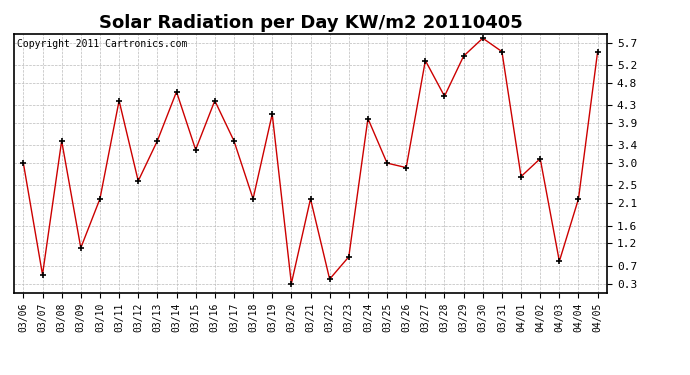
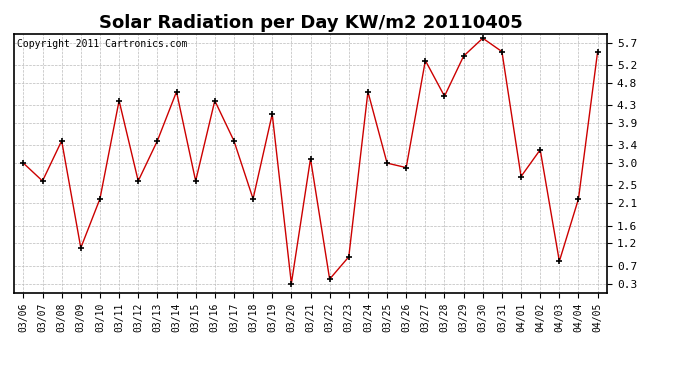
03/07: 0.5 -> 2.6
03/15: 3.3 -> 2.6
03/21: 2.2 -> 3.1
03/24: 4.0 -> 4.6
04/02: 3.1 -> 3.3
